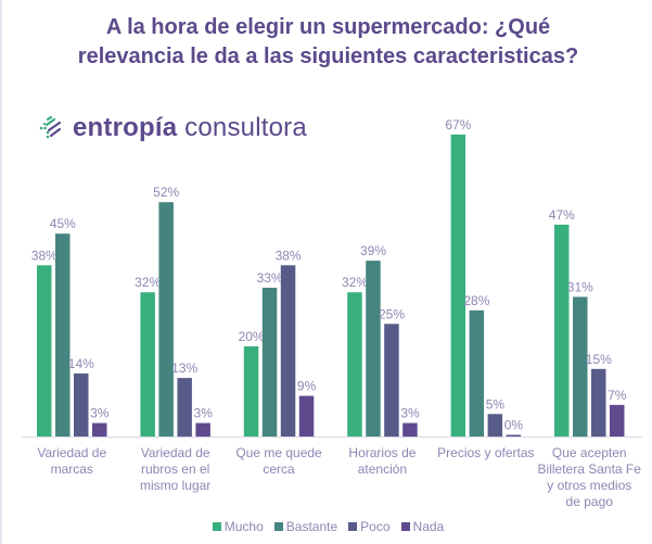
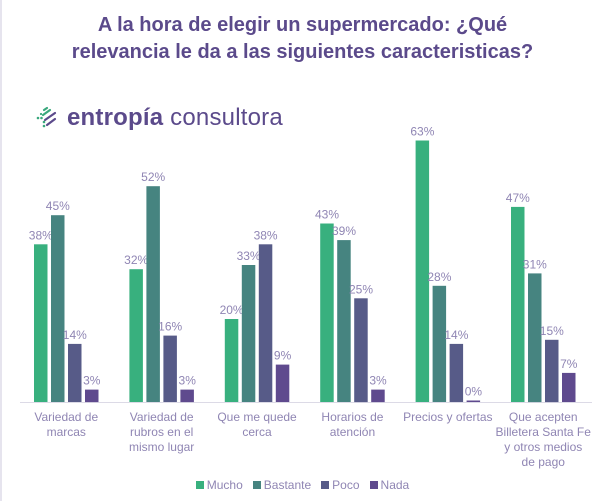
Poco/Variedad de rubros en el mismo lugar: 13% -> 16%
Mucho/Horarios de atención: 32% -> 43%
Mucho/Precios y ofertas: 67% -> 63%
Poco/Precios y ofertas: 5% -> 14%
